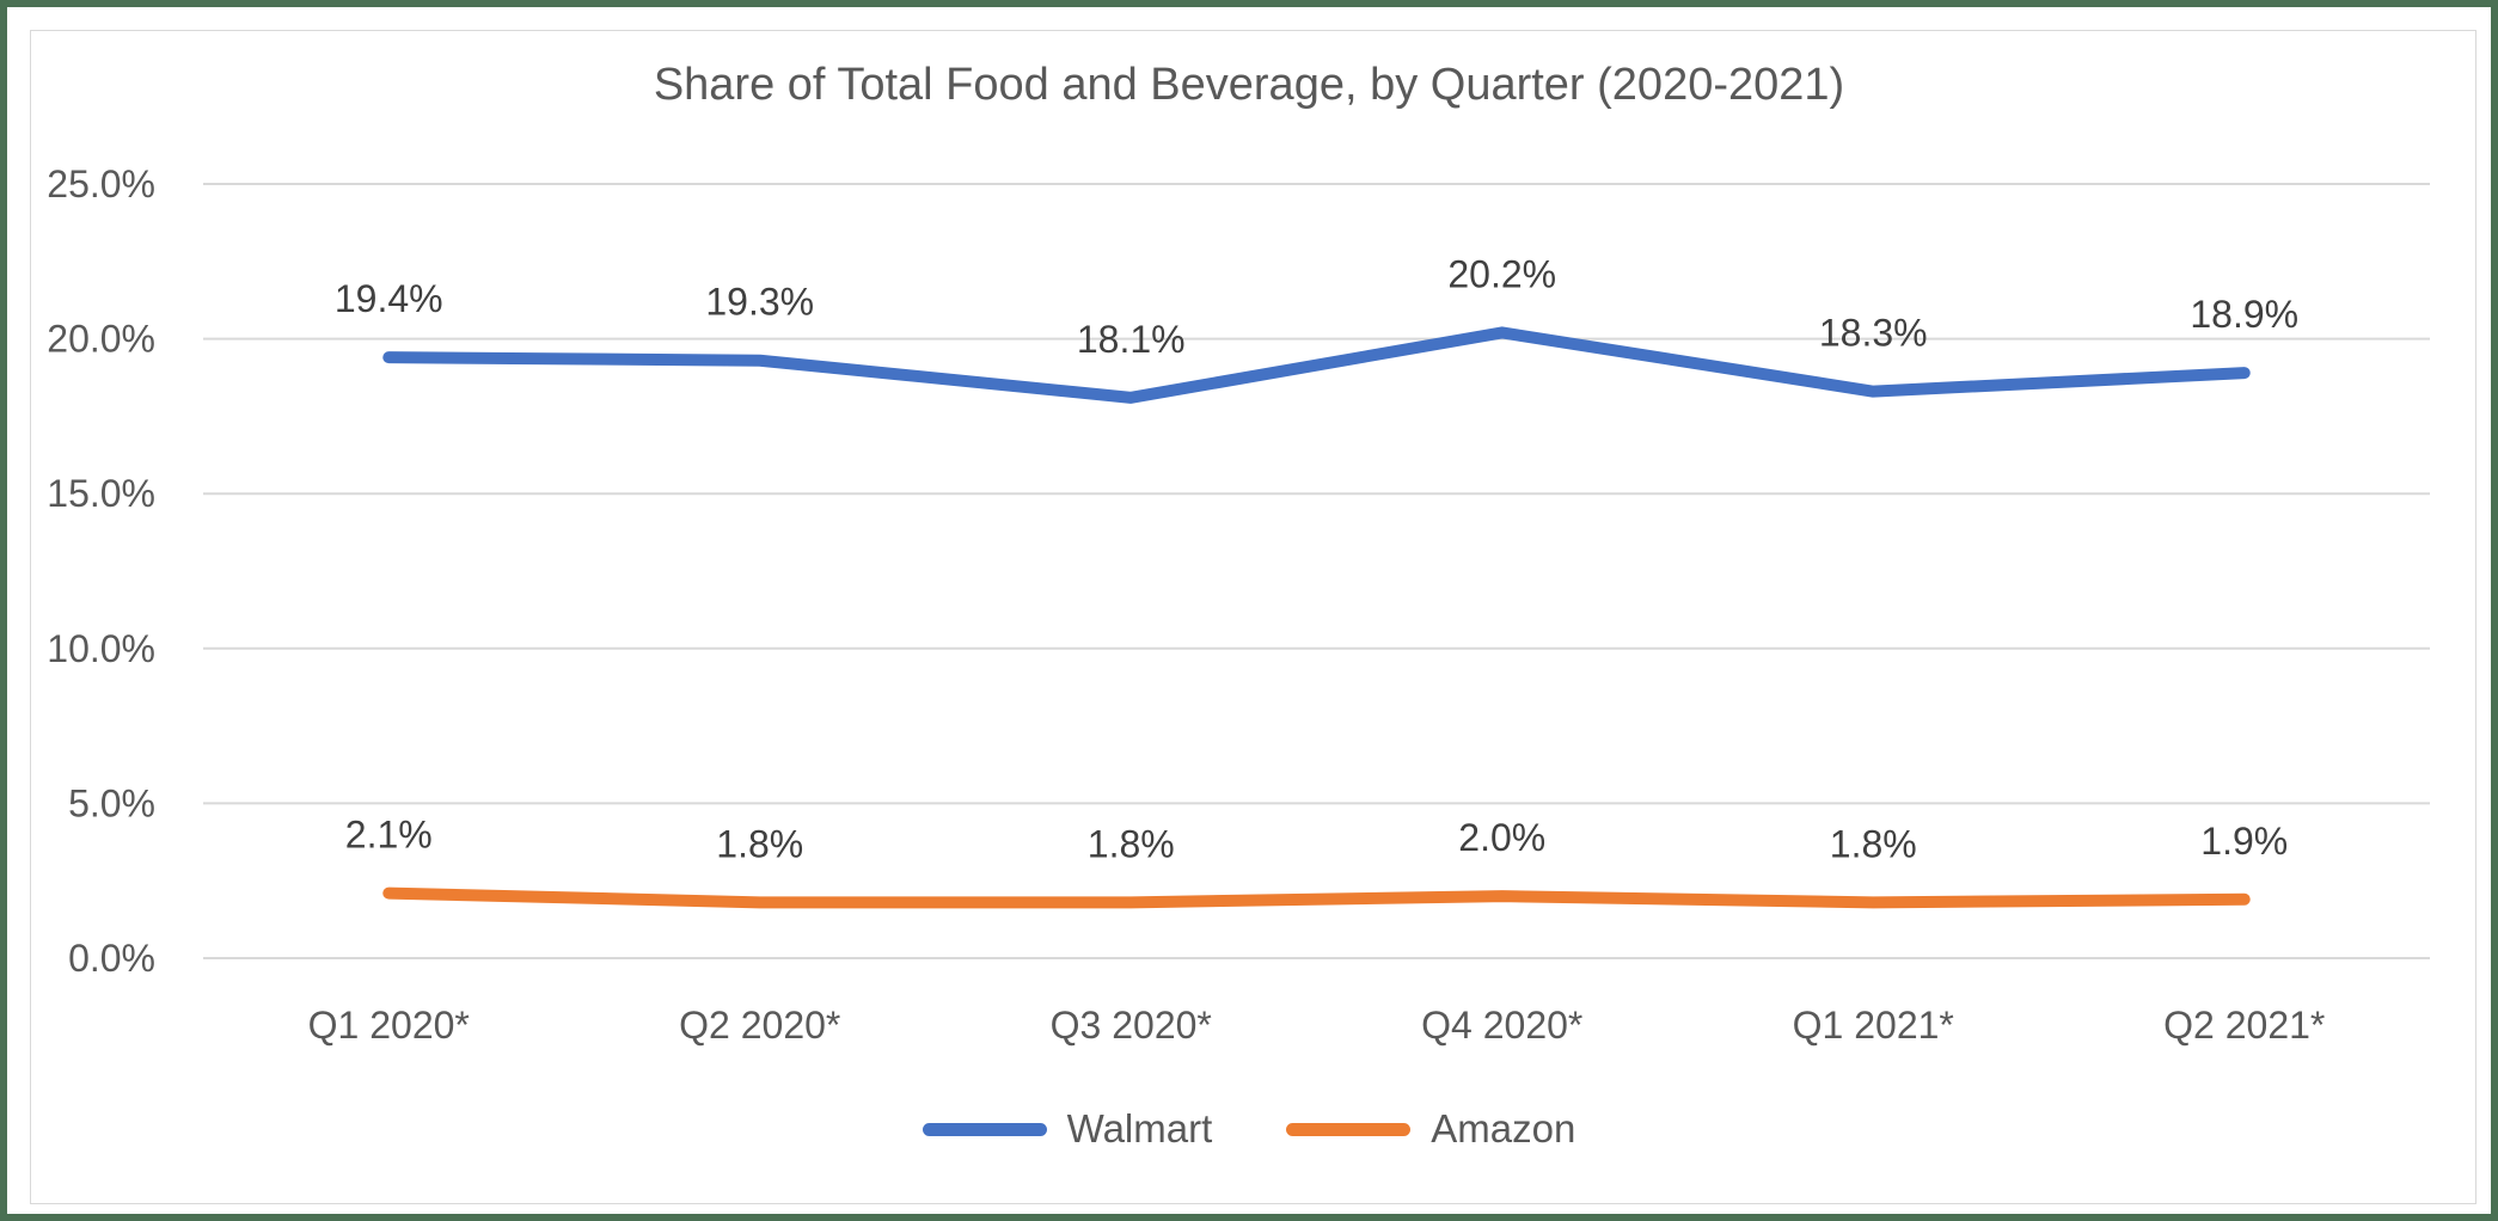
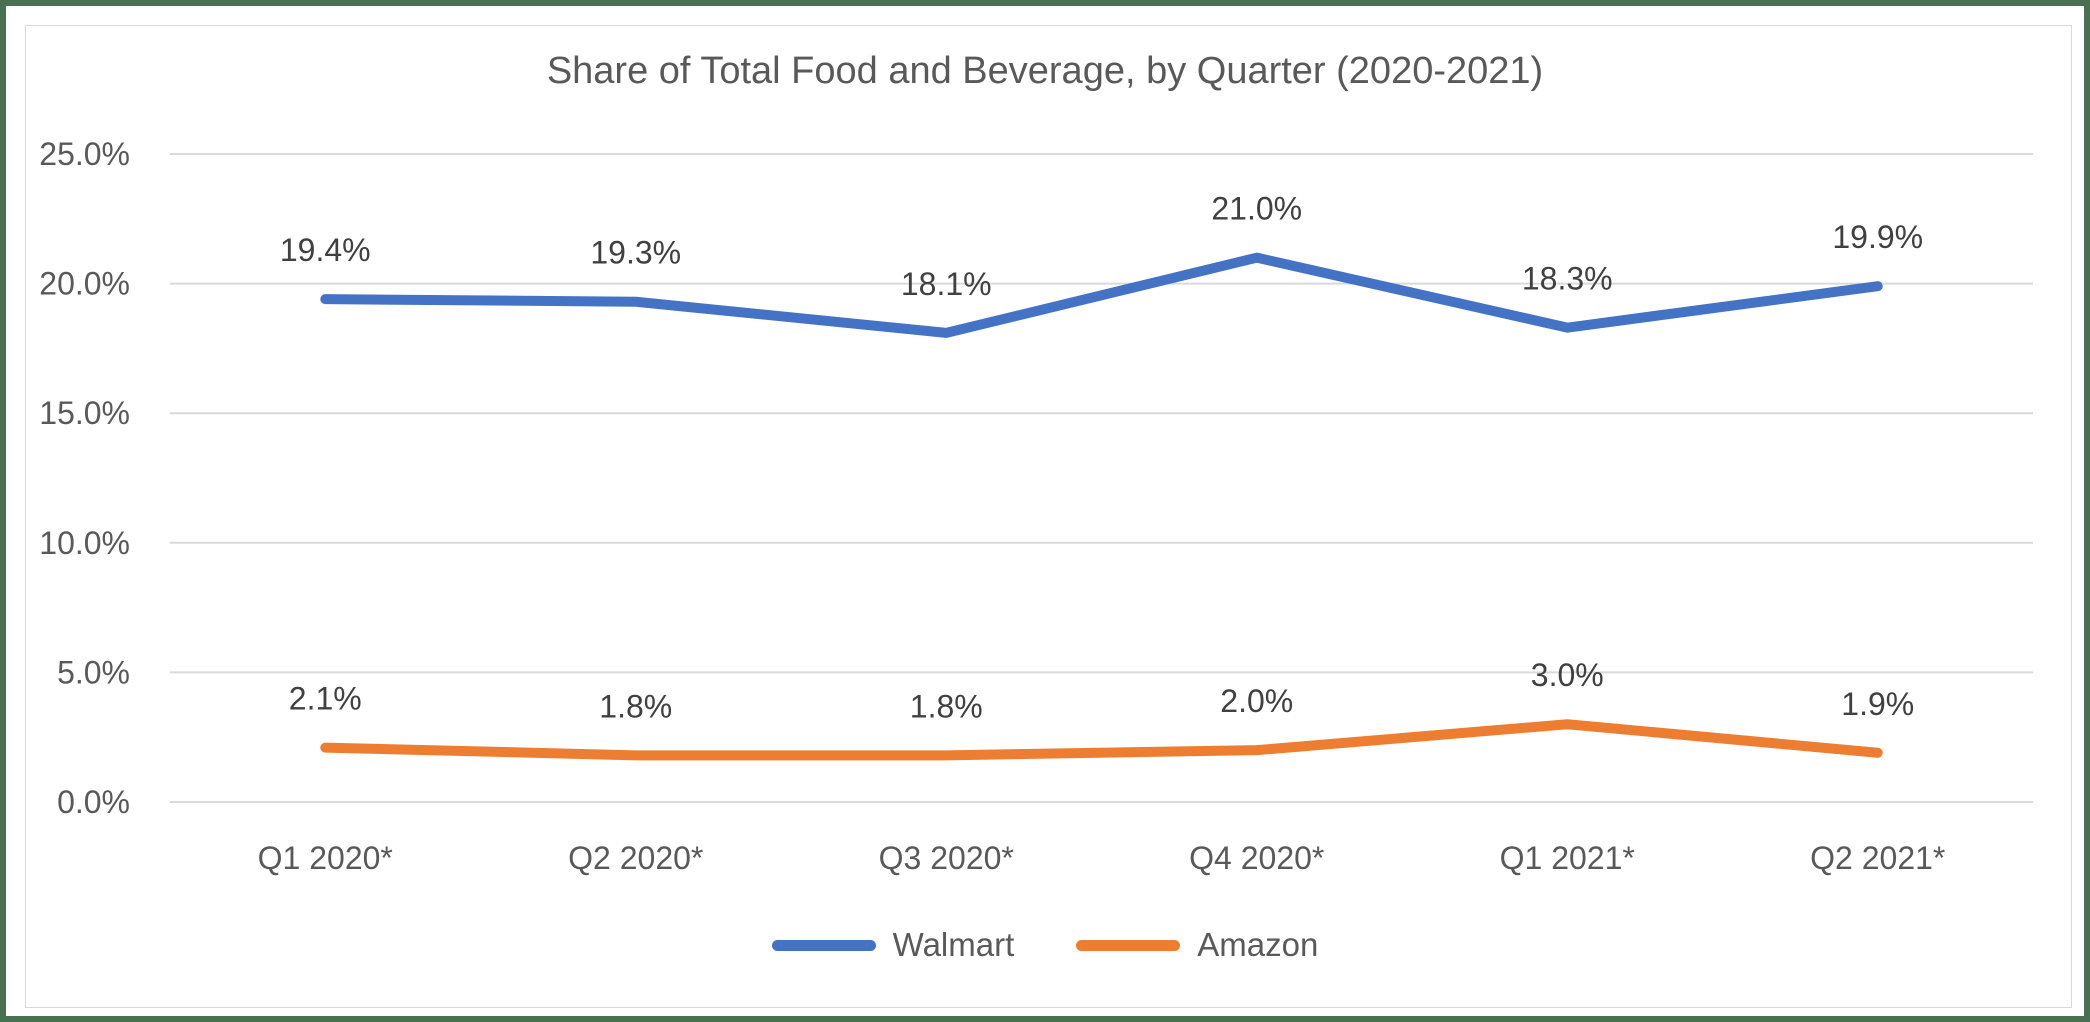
Walmart/Q4 2020*: 20.2% -> 21.0%
Amazon/Q1 2021*: 1.8% -> 3.0%
Walmart/Q2 2021*: 18.9% -> 19.9%
